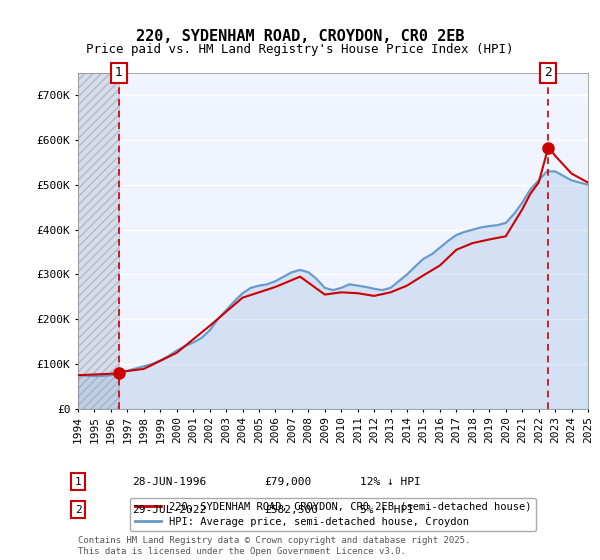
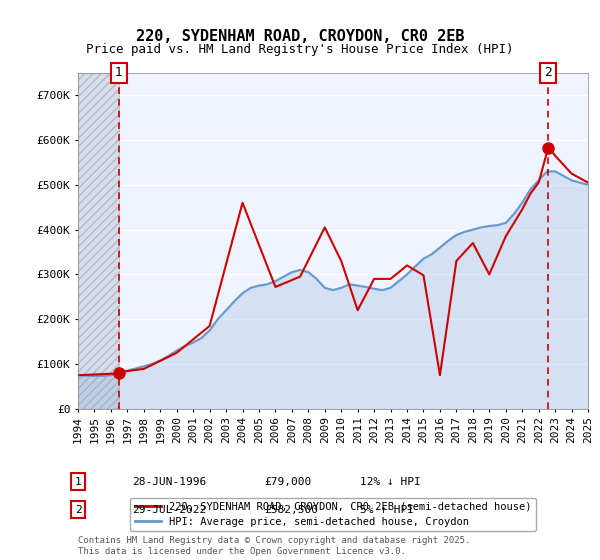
220, SYDENHAM ROAD, CROYDON, CR0 2EB (semi-detached house)/2004: £248K -> £460K
220, SYDENHAM ROAD, CROYDON, CR0 2EB (semi-detached house)/2009: £255K -> £405K
220, SYDENHAM ROAD, CROYDON, CR0 2EB (semi-detached house)/2010: £260K -> £330K
220, SYDENHAM ROAD, CROYDON, CR0 2EB (semi-detached house)/2011: £258K -> £220K
220, SYDENHAM ROAD, CROYDON, CR0 2EB (semi-detached house)/2012: £252K -> £290K
220, SYDENHAM ROAD, CROYDON, CR0 2EB (semi-detached house)/2013: £260K -> £290K
220, SYDENHAM ROAD, CROYDON, CR0 2EB (semi-detached house)/2014: £275K -> £320K
220, SYDENHAM ROAD, CROYDON, CR0 2EB (semi-detached house)/2016: £320K -> £75K
220, SYDENHAM ROAD, CROYDON, CR0 2EB (semi-detached house)/2017: £355K -> £330K
220, SYDENHAM ROAD, CROYDON, CR0 2EB (semi-detached house)/2019: £378K -> £300K
